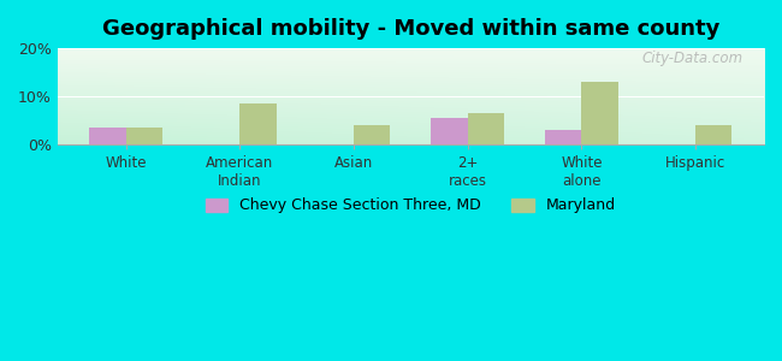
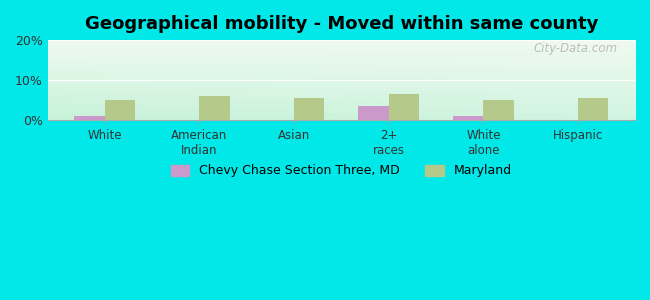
Chevy Chase Section Three, MD/White: 3.5% -> 1.0%
Maryland/White: 3.5% -> 5.0%
Maryland/American Indian: 8.5% -> 6.0%
Maryland/Asian: 4.0% -> 5.5%
Chevy Chase Section Three, MD/2+ races: 5.5% -> 3.5%
Chevy Chase Section Three, MD/White alone: 3.0% -> 1.0%
Maryland/White alone: 13.0% -> 5.0%
Maryland/Hispanic: 4.0% -> 5.5%
